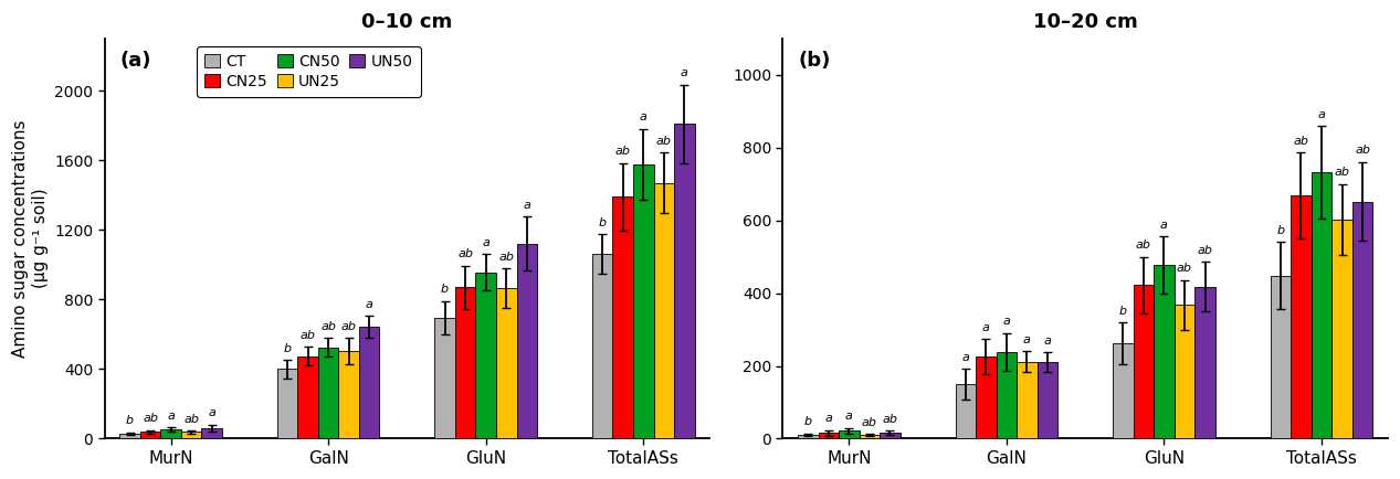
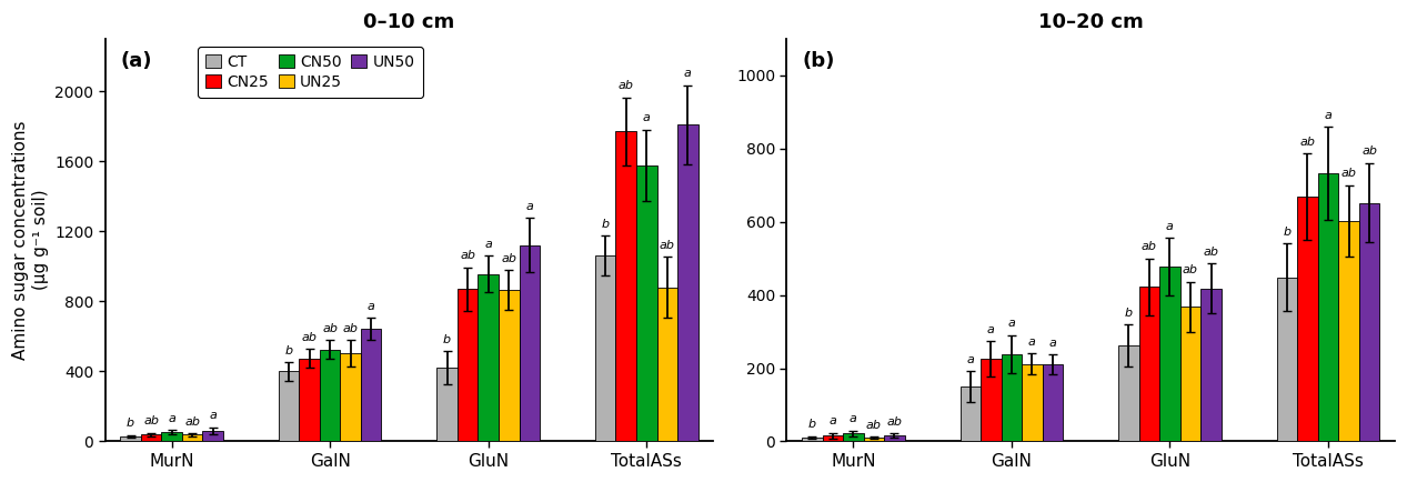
0–10 cm/CT/GluN: 700 -> 420
0–10 cm/CN25/TotalASs: 1390 -> 1770
0–10 cm/UN25/TotalASs: 1470 -> 880
